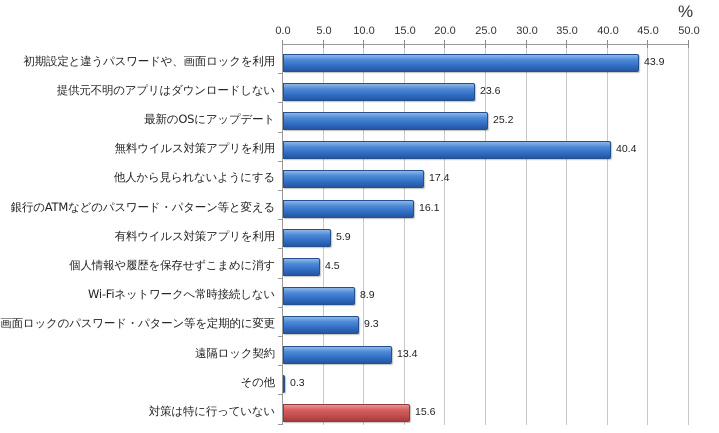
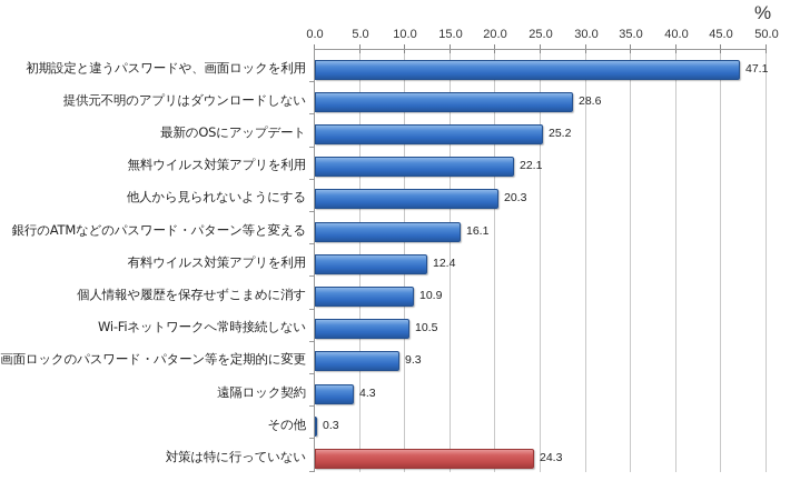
初期設定と違うパスワードや、画面ロックを利用: 43.9 -> 47.1
提供元不明のアプリはダウンロードしない: 23.6 -> 28.6
無料ウイルス対策アプリを利用: 40.4 -> 22.1
他人から見られないようにする: 17.4 -> 20.3
有料ウイルス対策アプリを利用: 5.9 -> 12.4
個人情報や履歴を保存せずこまめに消す: 4.5 -> 10.9
Wi-Fiネットワークへ常時接続しない: 8.9 -> 10.5
遠隔ロック契約: 13.4 -> 4.3
対策は特に行っていない: 15.6 -> 24.3
